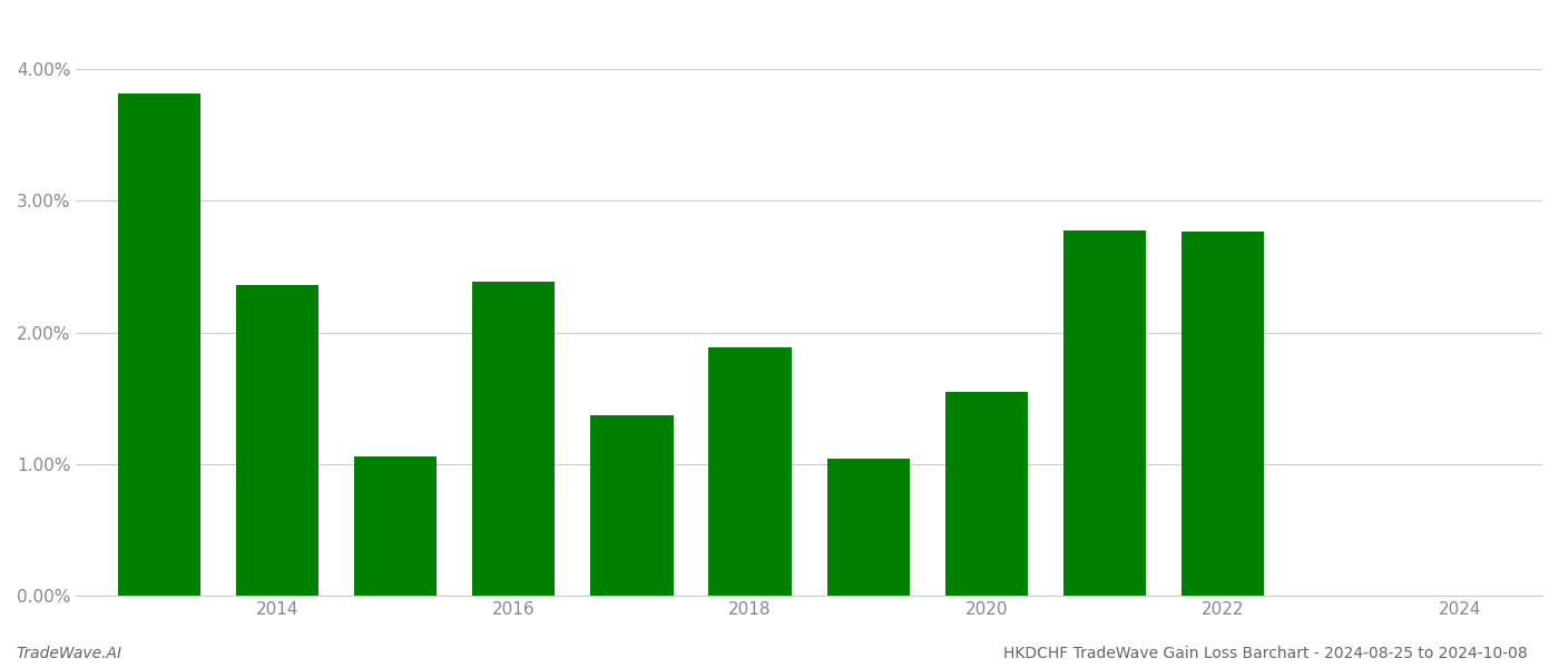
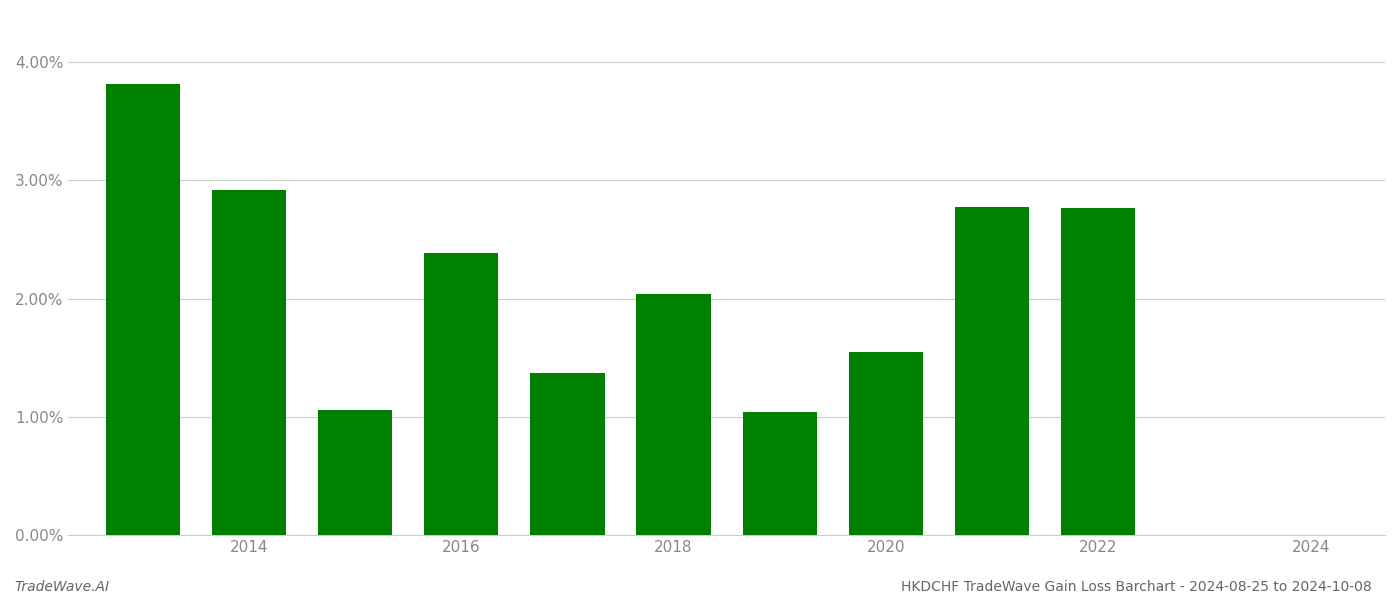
2014: 2.36% -> 2.92%
2018: 1.89% -> 2.04%
